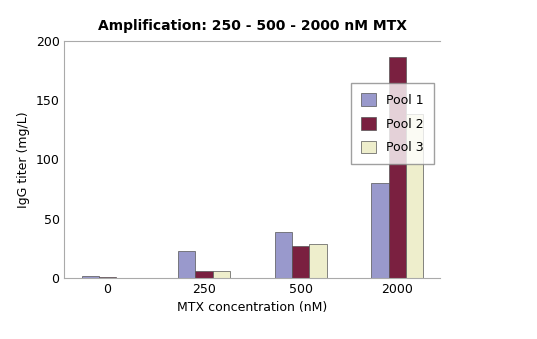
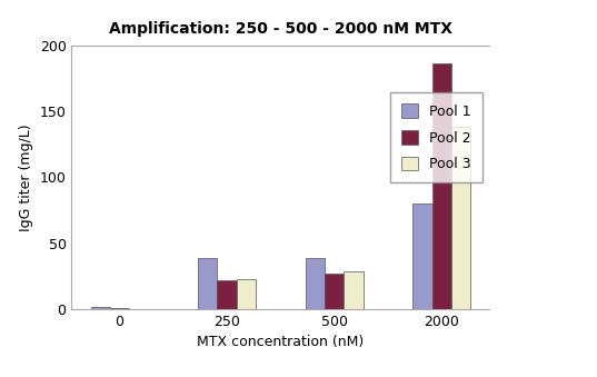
Pool 1/250: 23 -> 39
Pool 2/250: 6 -> 22
Pool 3/250: 6 -> 23
